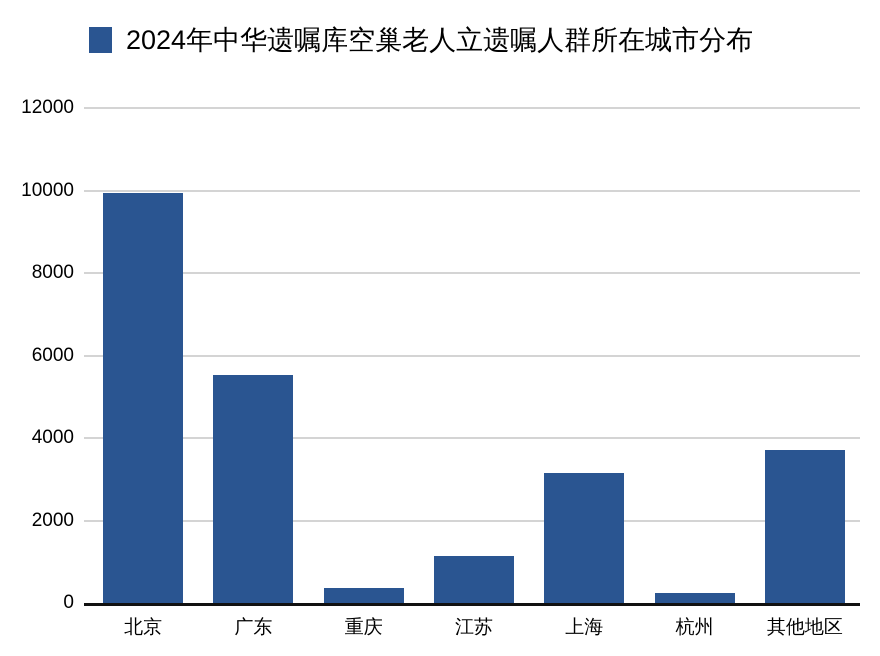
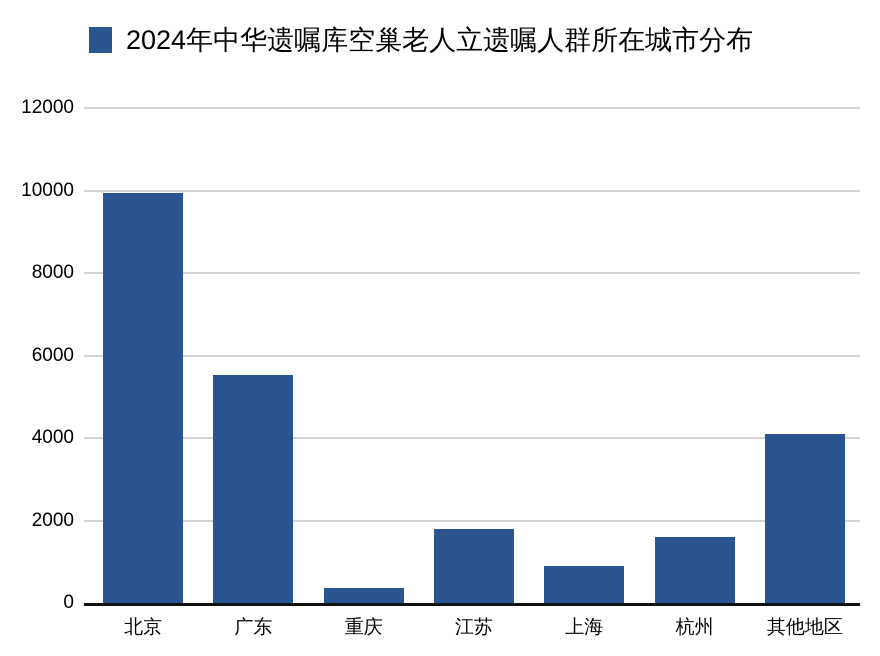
江苏: 1100 -> 1800
上海: 3200 -> 900
杭州: 200 -> 1600
其他地区: 3700 -> 4100
